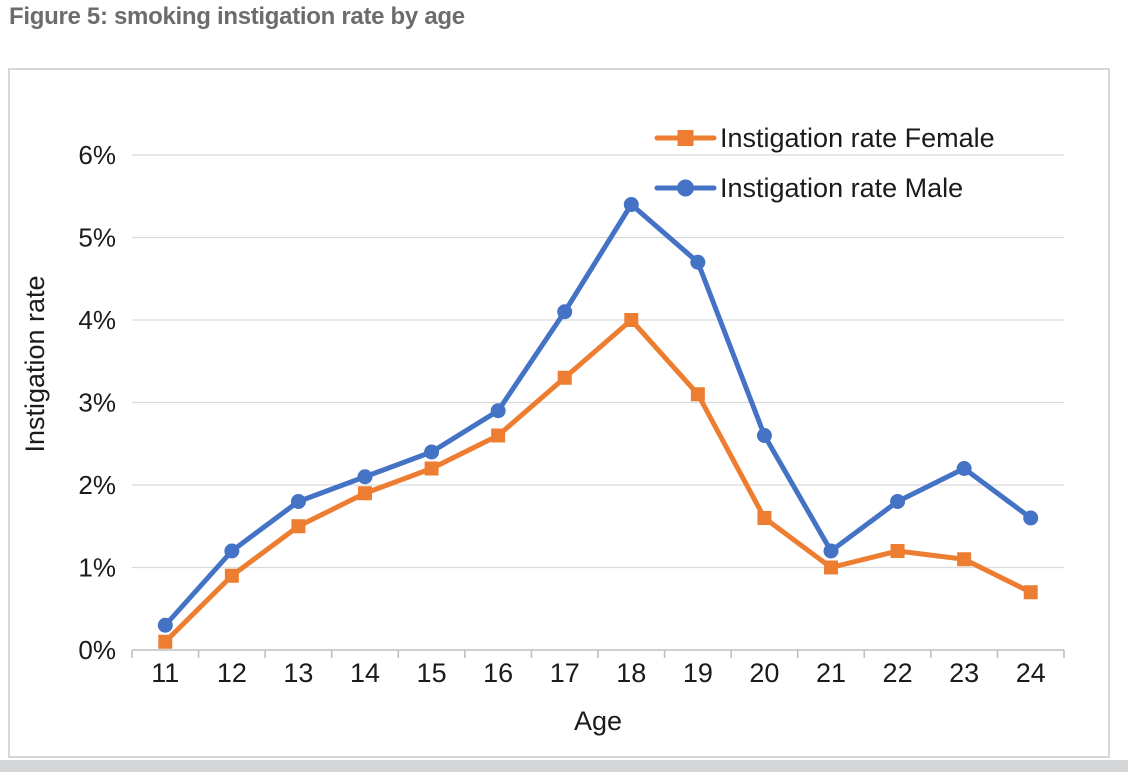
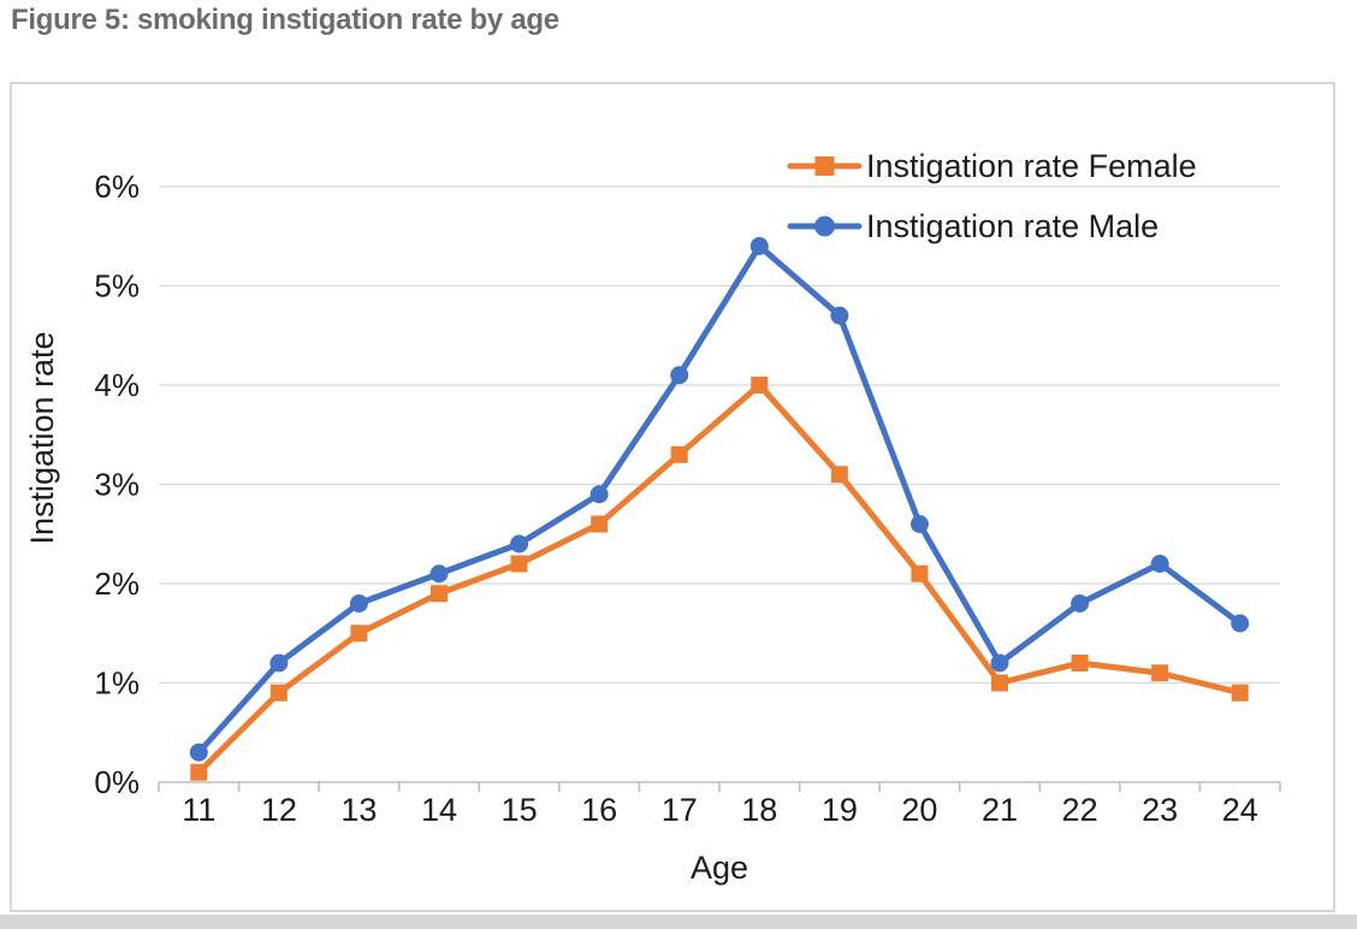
Instigation rate Female/20: 1.6% -> 2.1%
Instigation rate Female/24: 0.7% -> 0.9%
